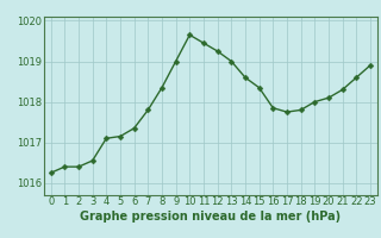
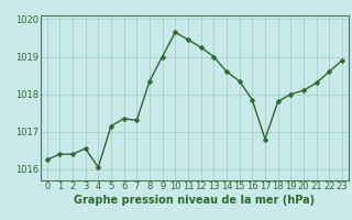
4: 1017.10 -> 1016.05
7: 1017.80 -> 1017.30
17: 1017.75 -> 1016.80
